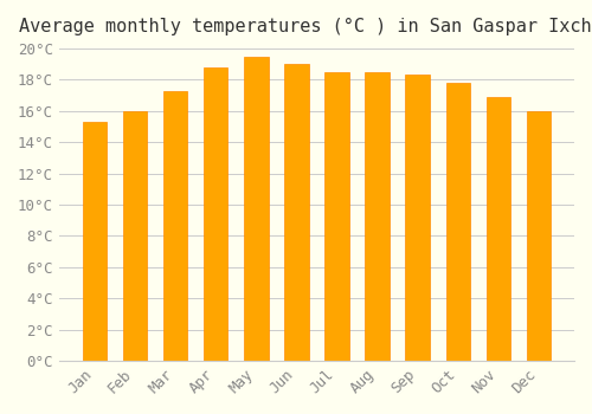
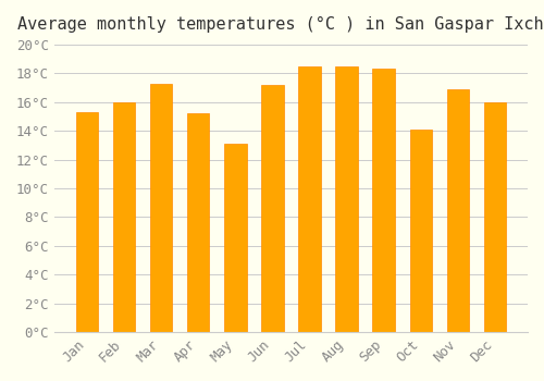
Apr: 18.8°C -> 15.2°C
May: 19.5°C -> 13.1°C
Jun: 19.0°C -> 17.2°C
Oct: 17.8°C -> 14.1°C
